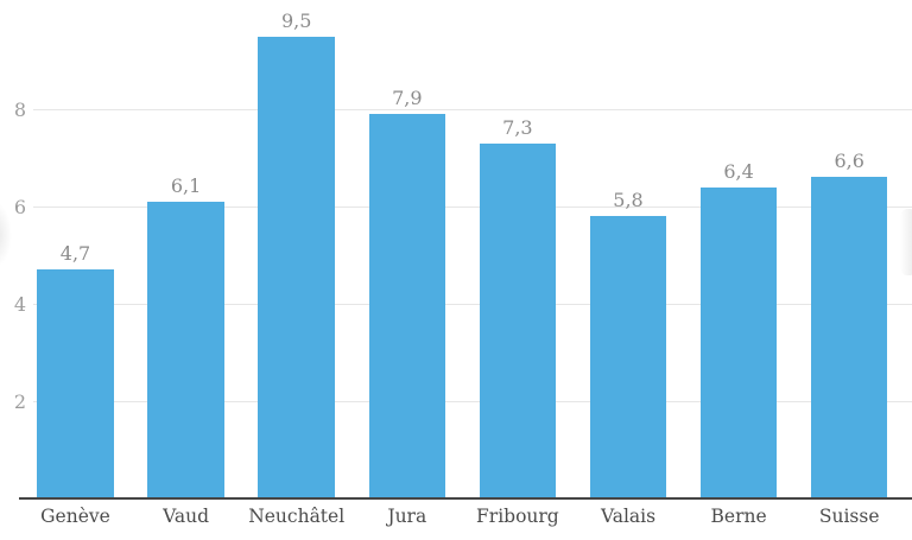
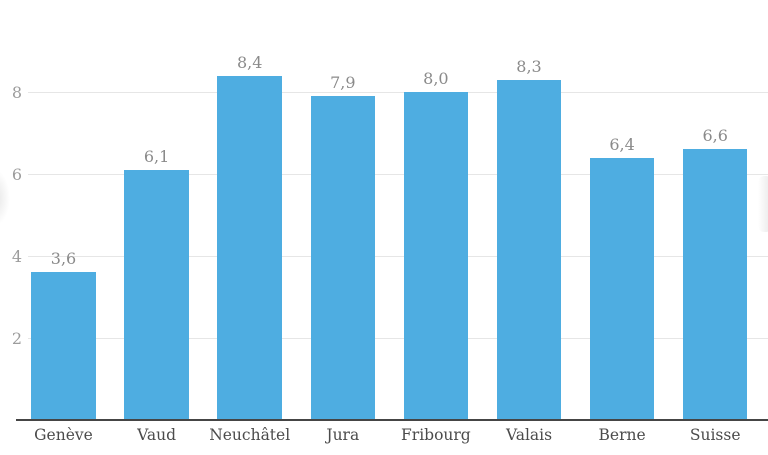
Genève: 4,7 -> 3,6
Neuchâtel: 9,5 -> 8,4
Fribourg: 7,3 -> 8,0
Valais: 5,8 -> 8,3
